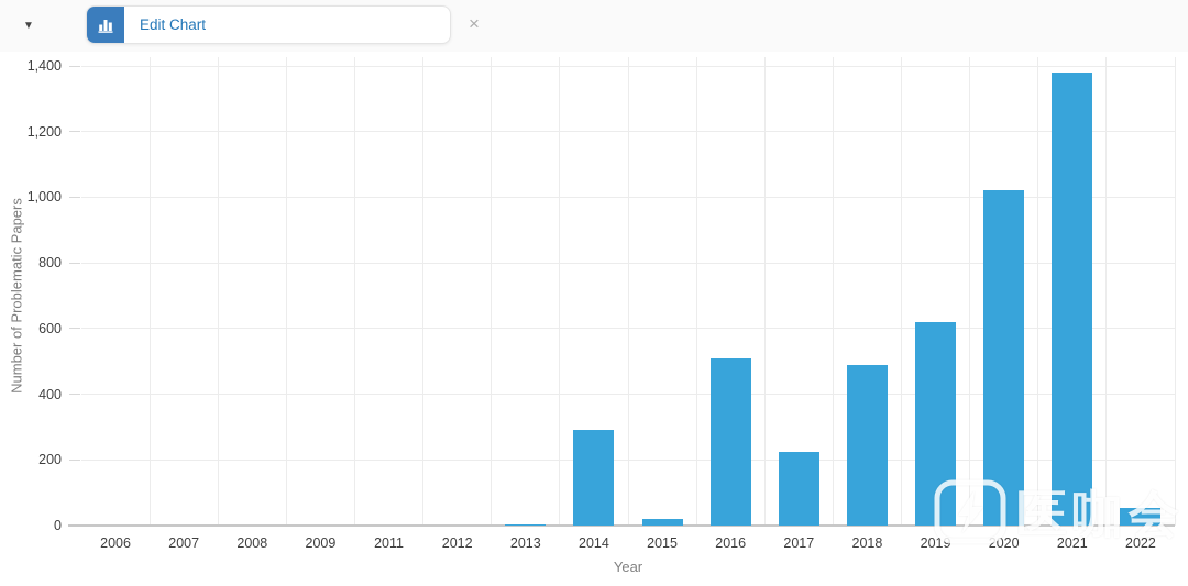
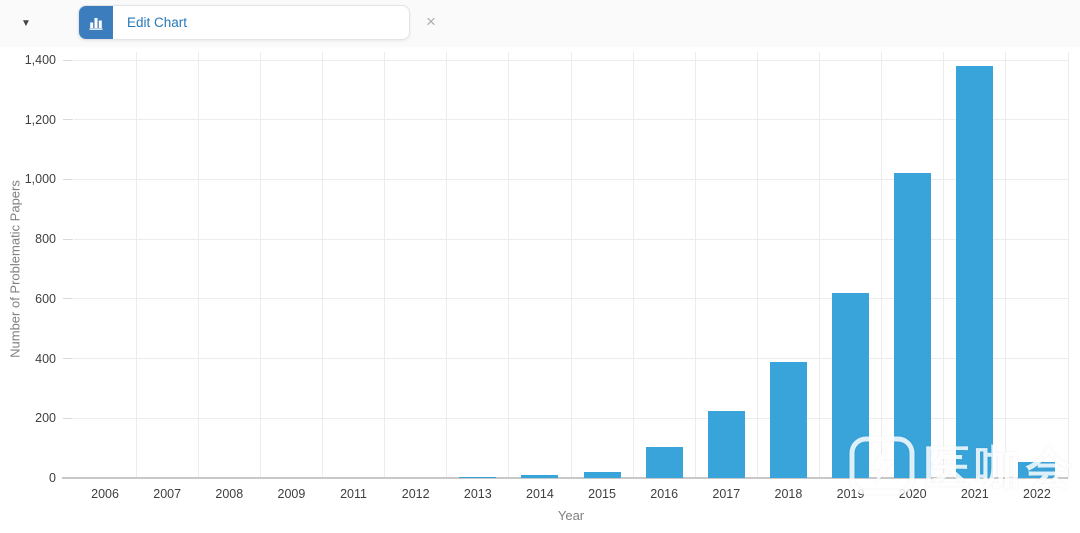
2014: 290 -> 10
2016: 510 -> 100
2018: 490 -> 390
